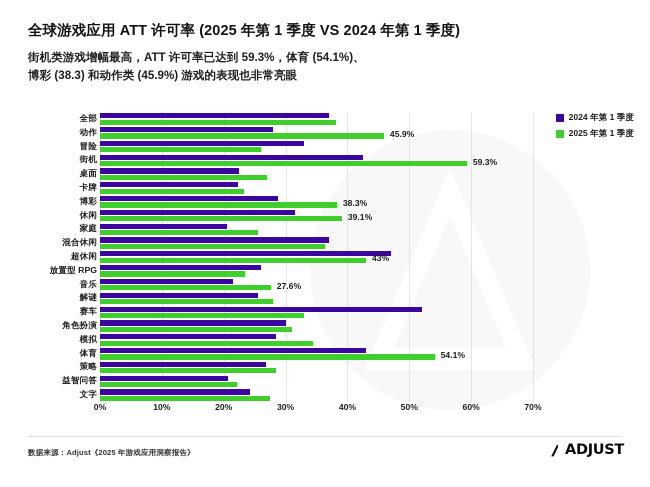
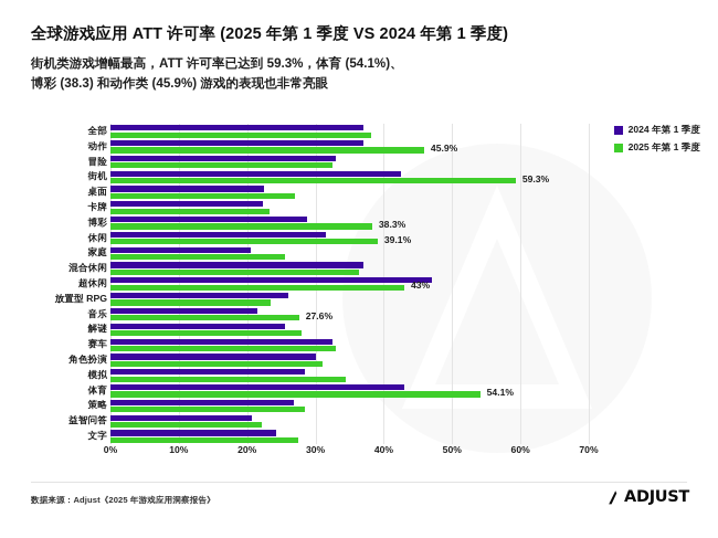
2024 年第 1 季度/动作: 28% -> 37%
2025 年第 1 季度/冒险: 26% -> 32%
2024 年第 1 季度/赛车: 52% -> 32%
